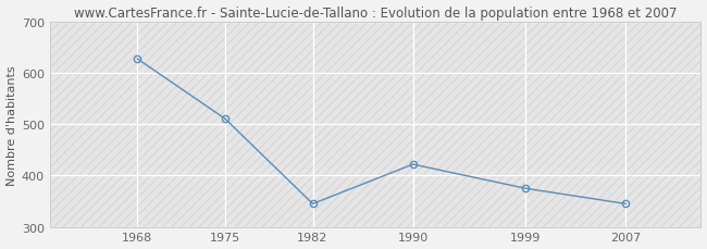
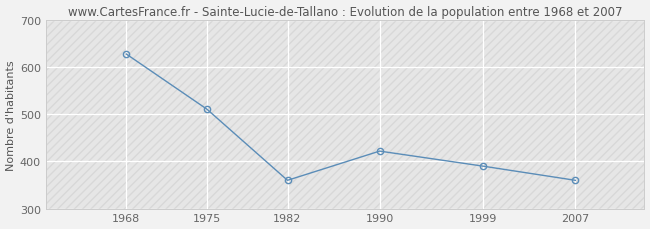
1982: 345 -> 360
1999: 375 -> 390
2007: 345 -> 360
